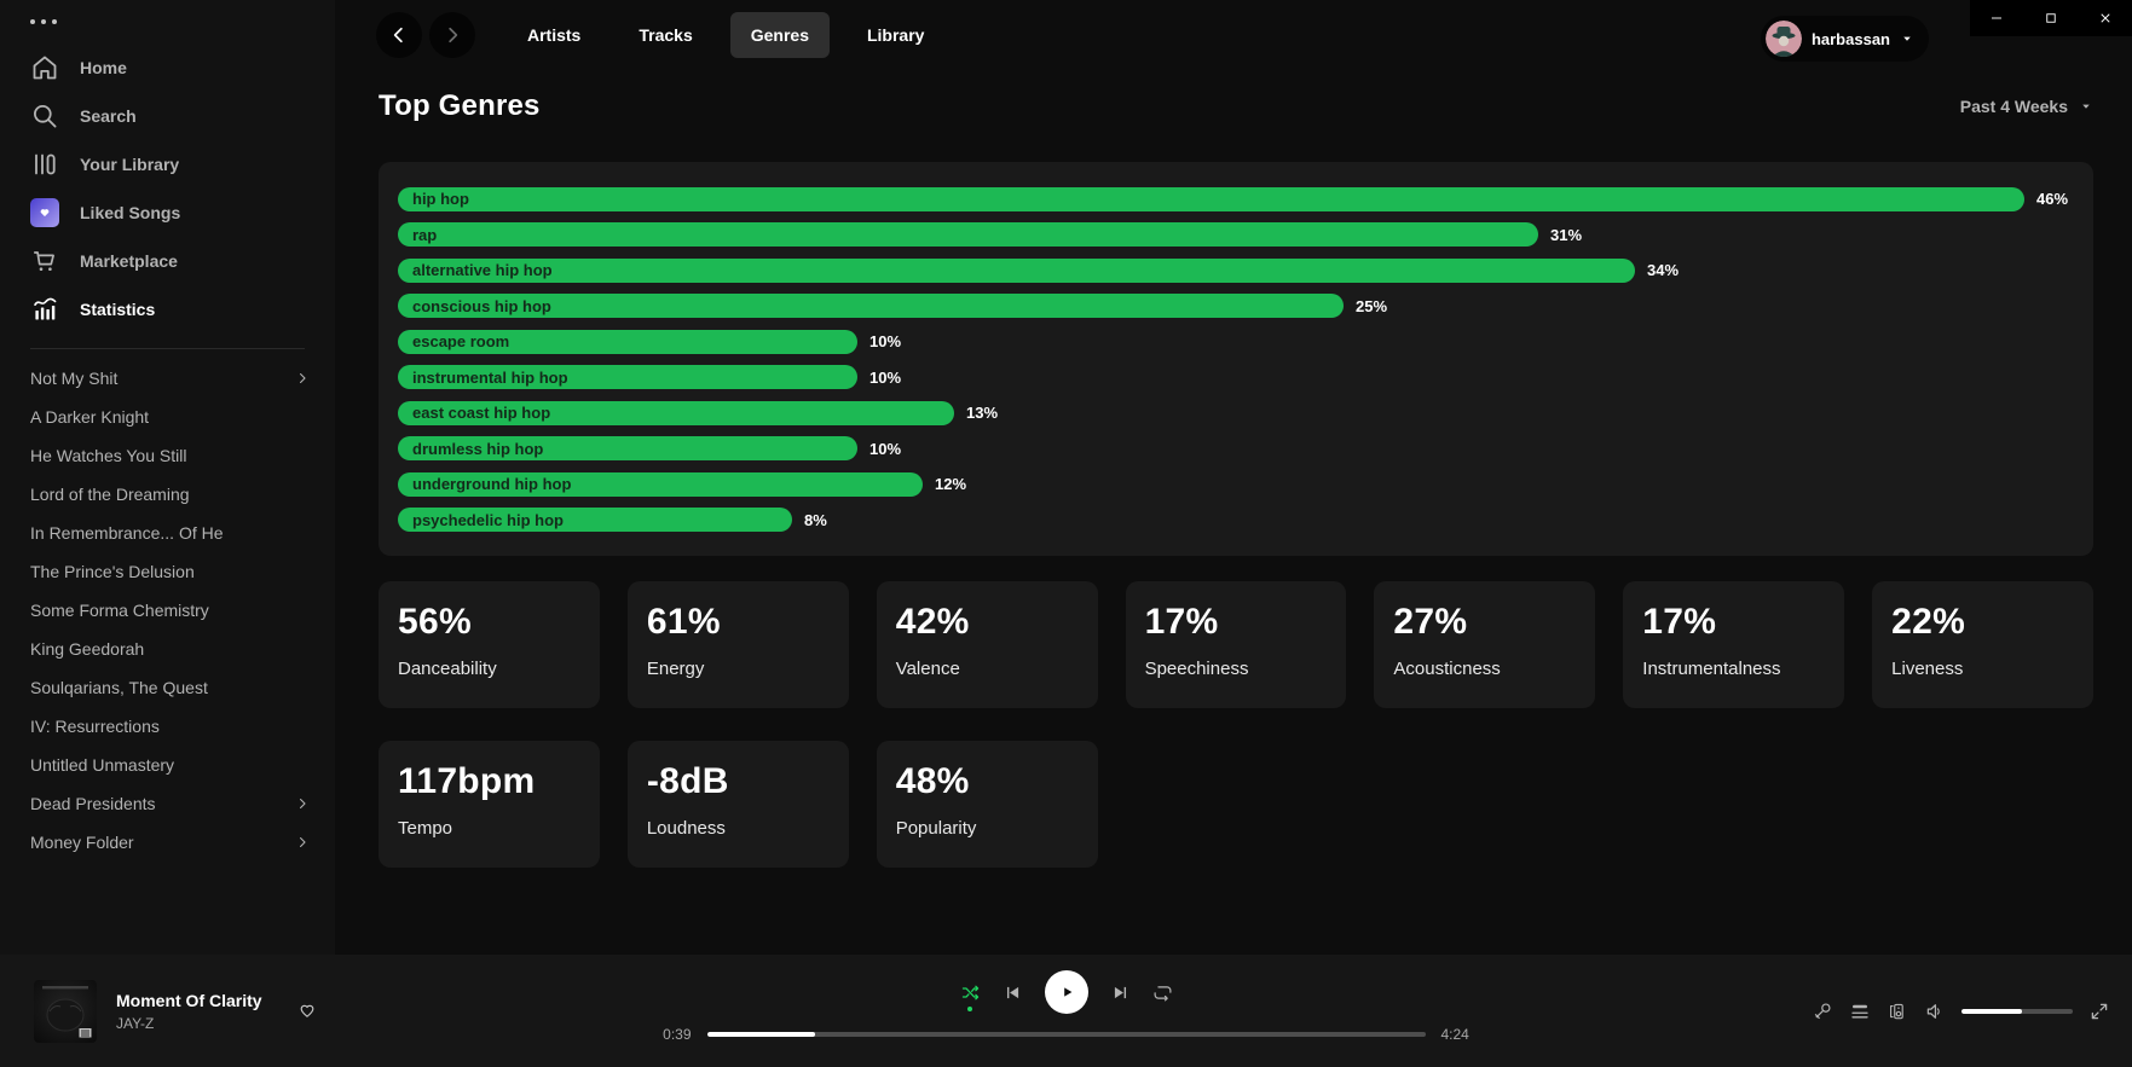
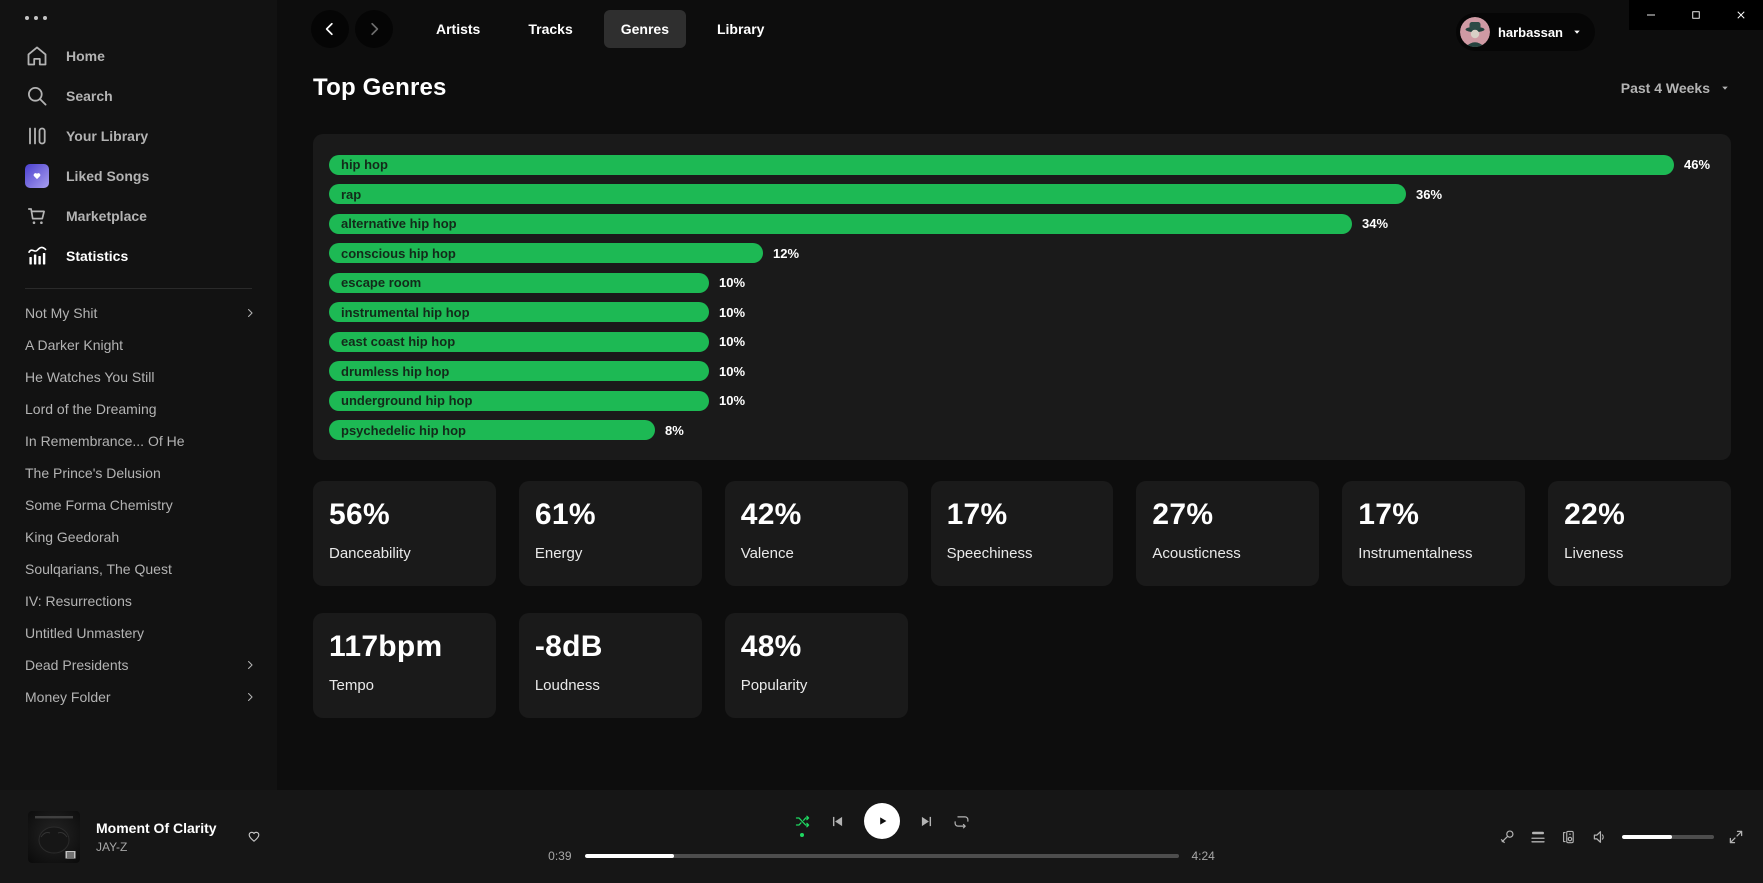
rap: 31% -> 36%
conscious hip hop: 25% -> 12%
east coast hip hop: 13% -> 10%
underground hip hop: 12% -> 10%
